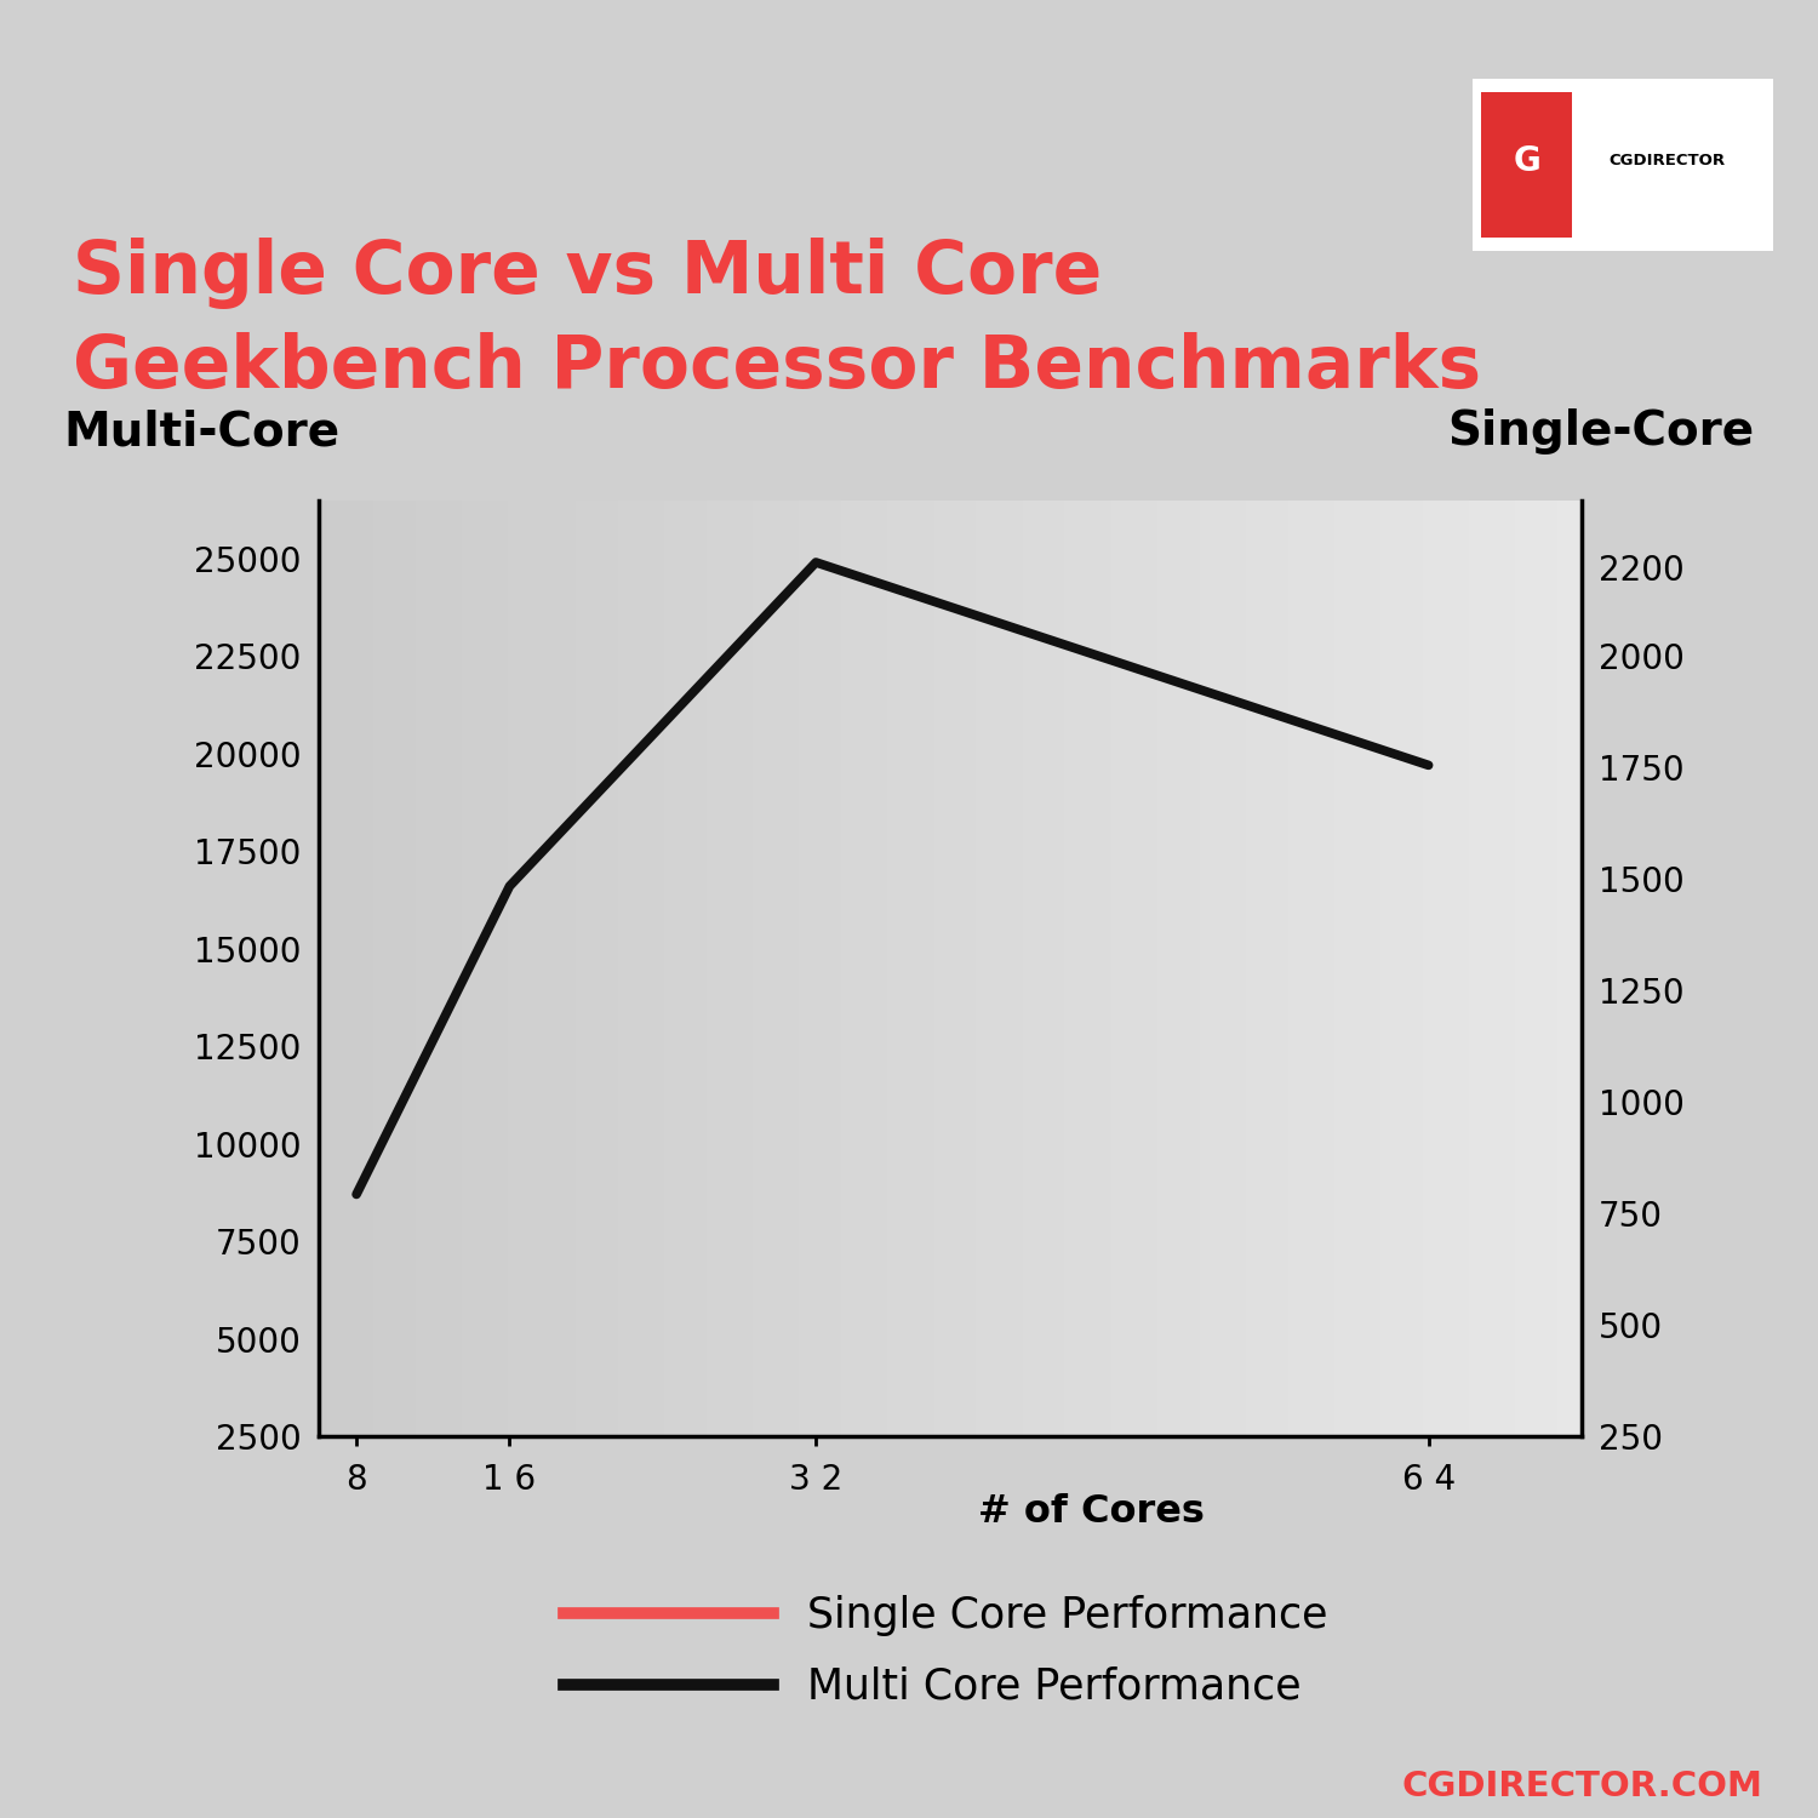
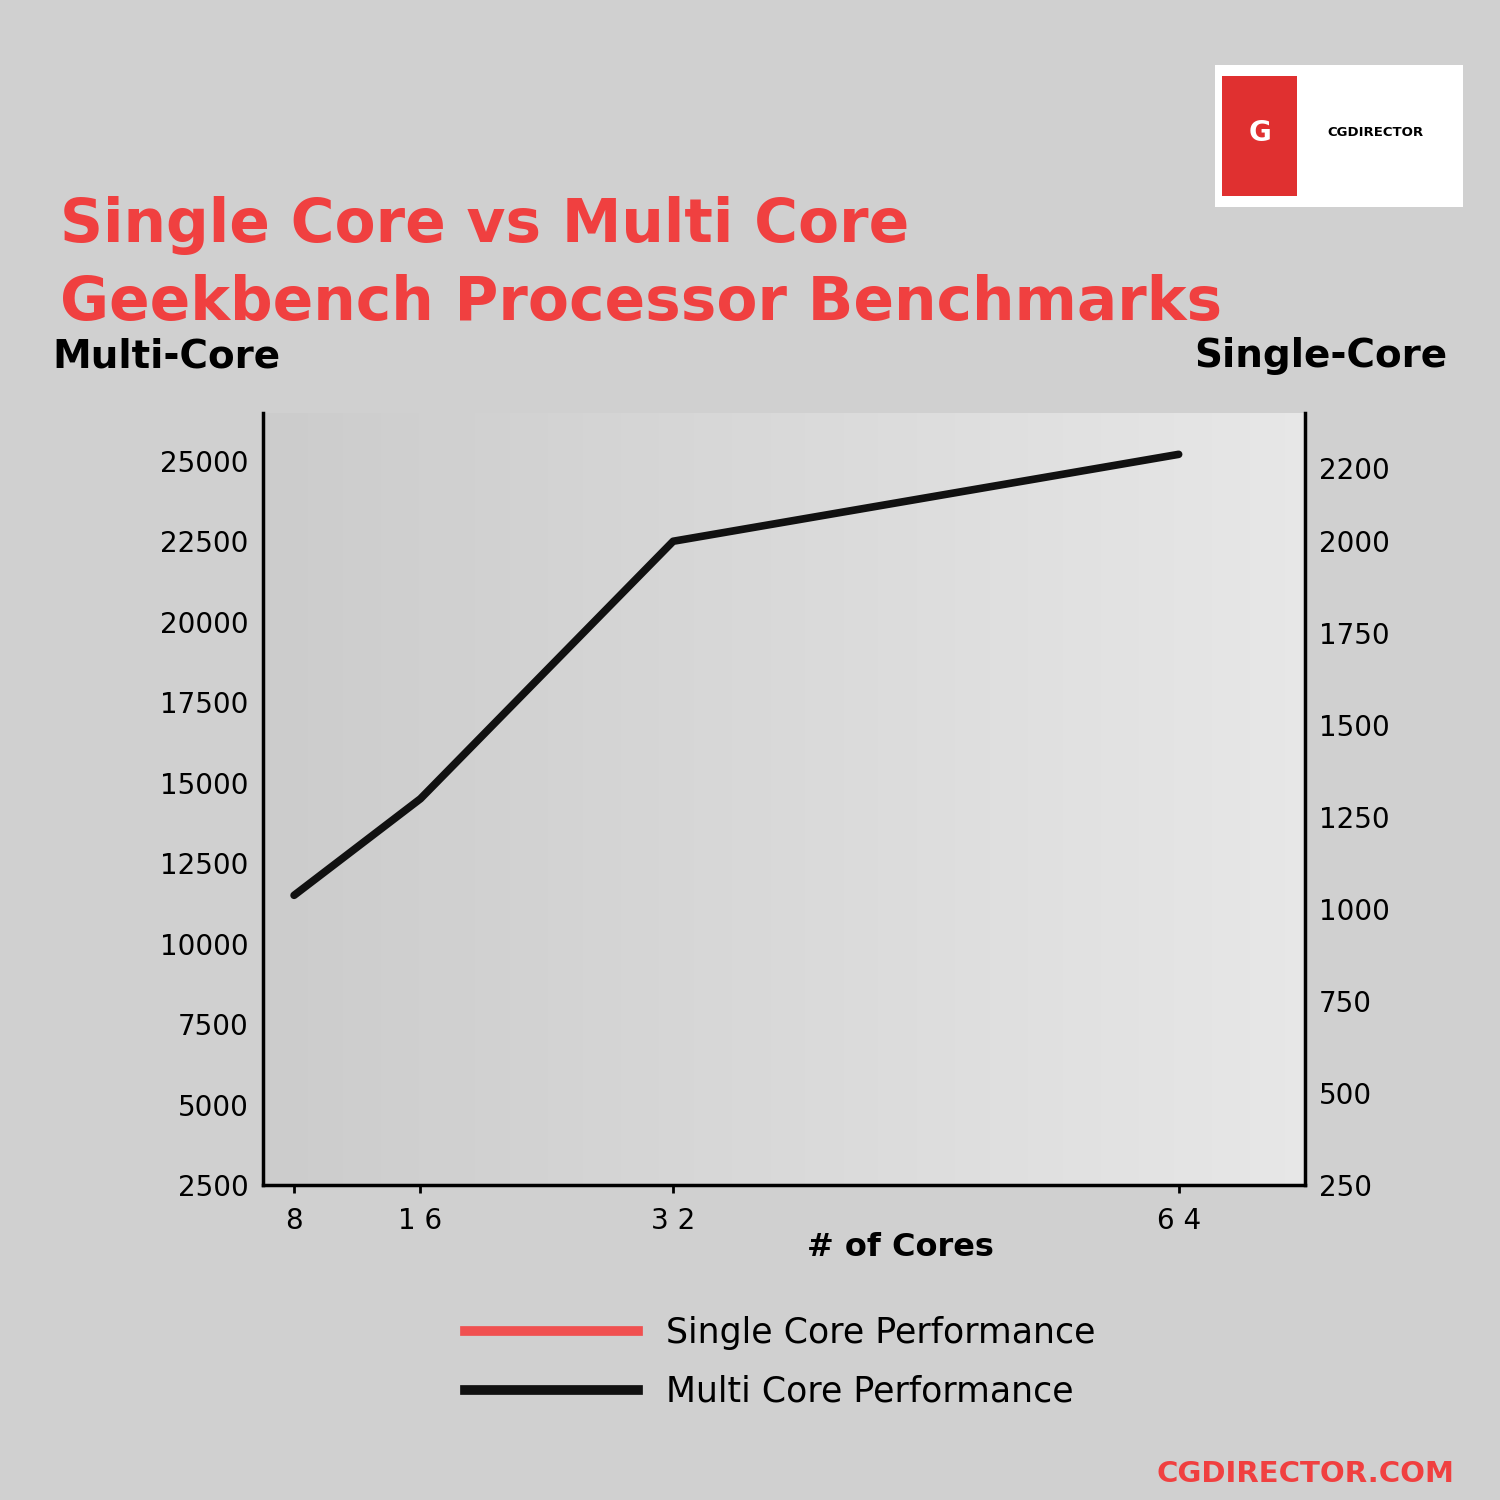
Multi Core Performance/8: 8700 -> 11500
Multi Core Performance/1 6: 16600 -> 14500
Multi Core Performance/3 2: 24900 -> 22500
Multi Core Performance/6 4: 19700 -> 25200
